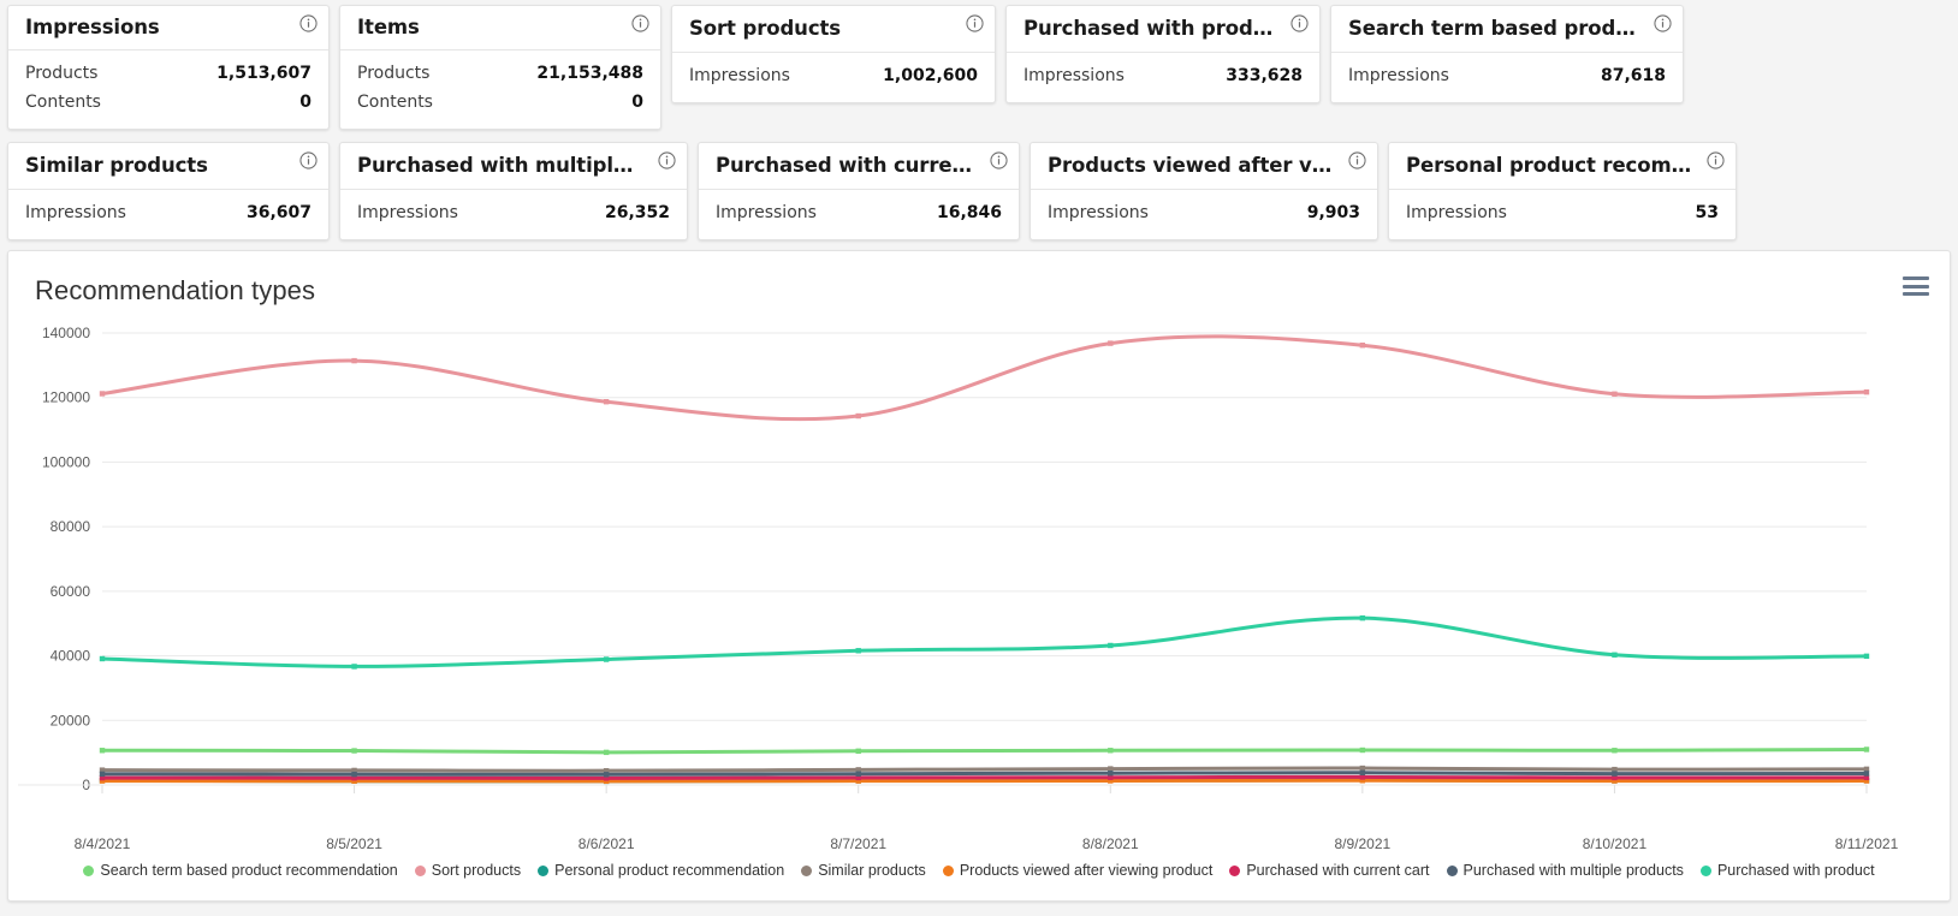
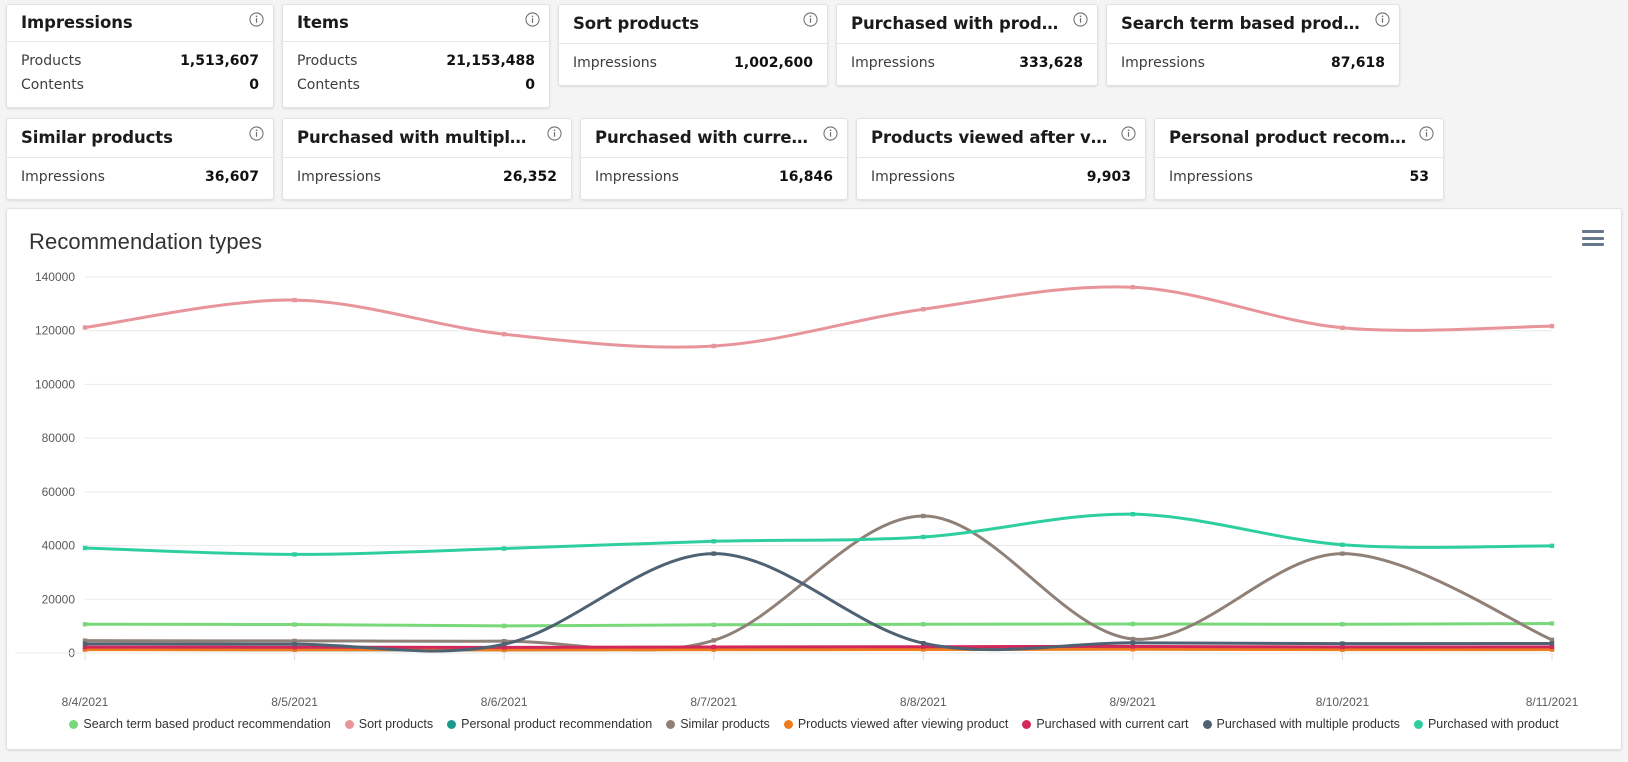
Purchased with multiple products/8/7/2021: 3000 -> 37000
Sort products/8/8/2021: 137000 -> 128000
Similar products/8/8/2021: 5000 -> 51000
Similar products/8/10/2021: 5000 -> 37000
